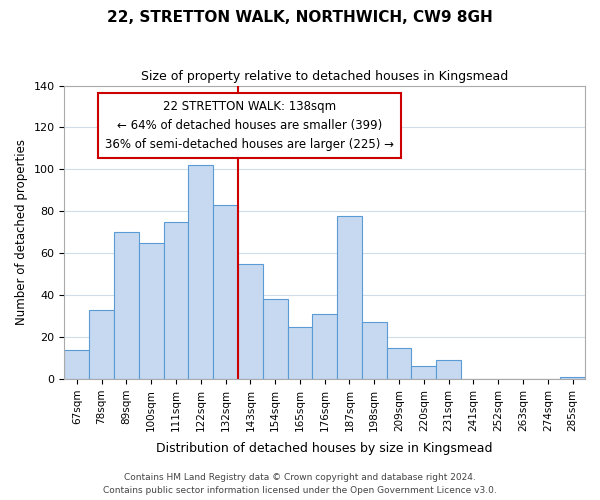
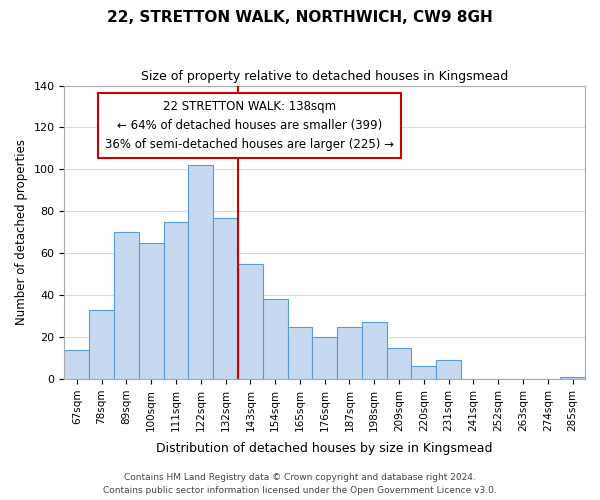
132sqm: 83 -> 77
176sqm: 31 -> 20
187sqm: 78 -> 25
